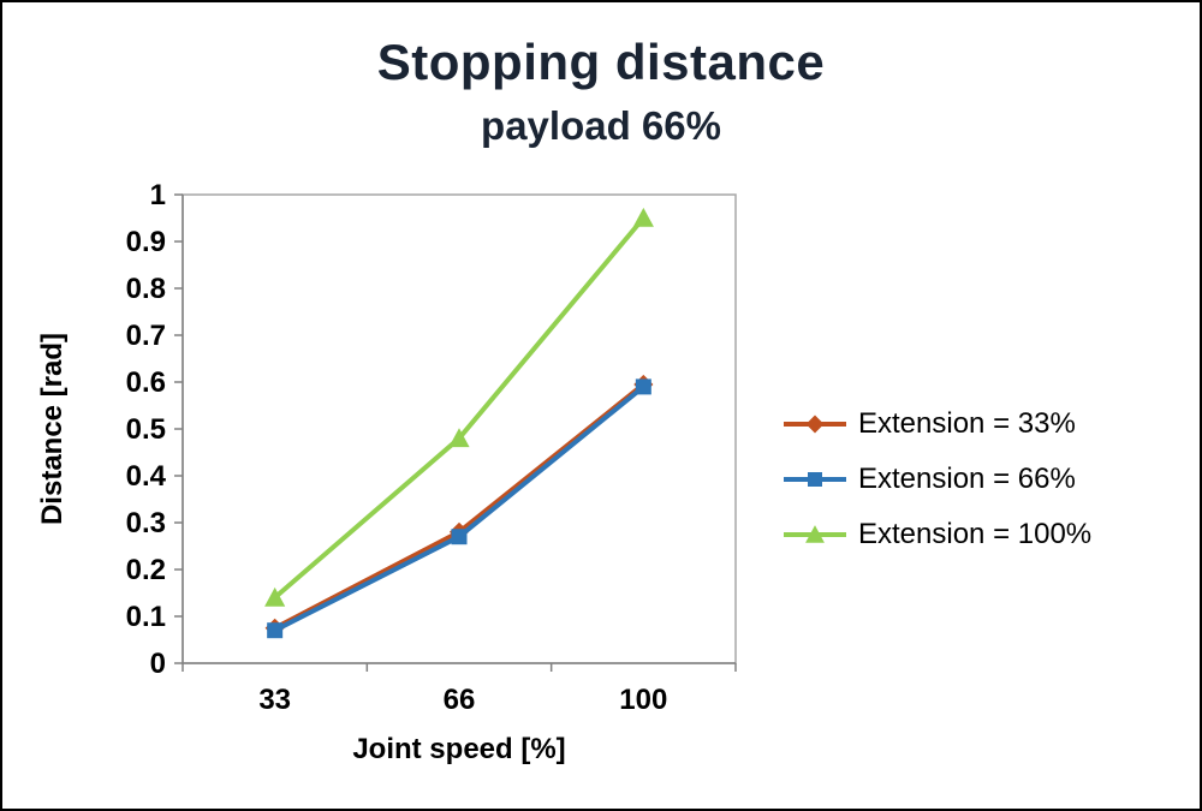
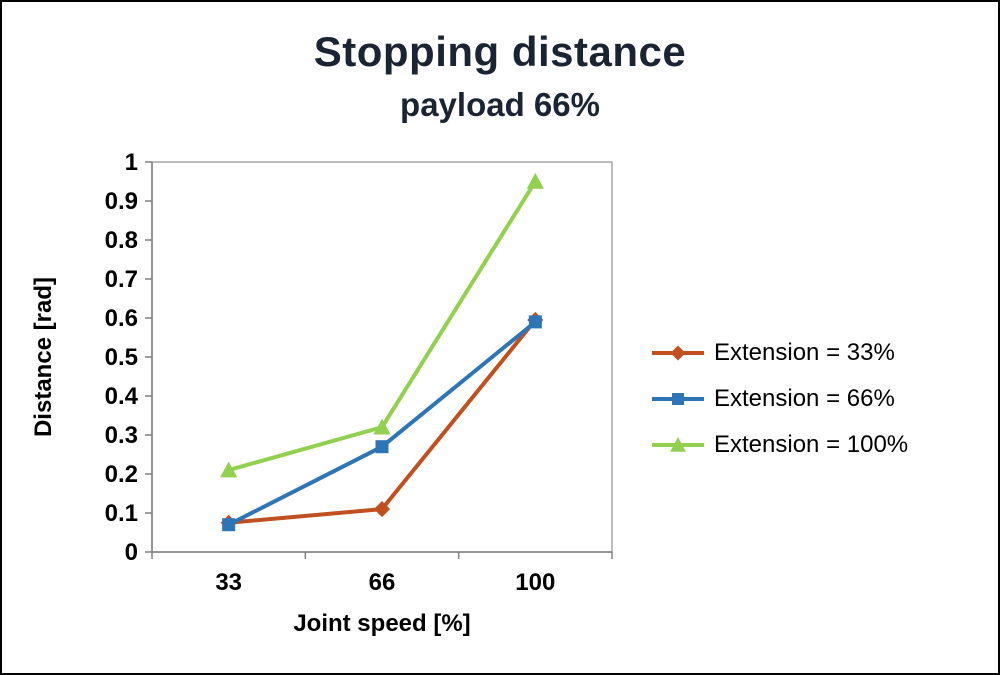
Extension = 100%/33: 0.14 -> 0.21
Extension = 33%/66: 0.28 -> 0.11
Extension = 100%/66: 0.48 -> 0.32
